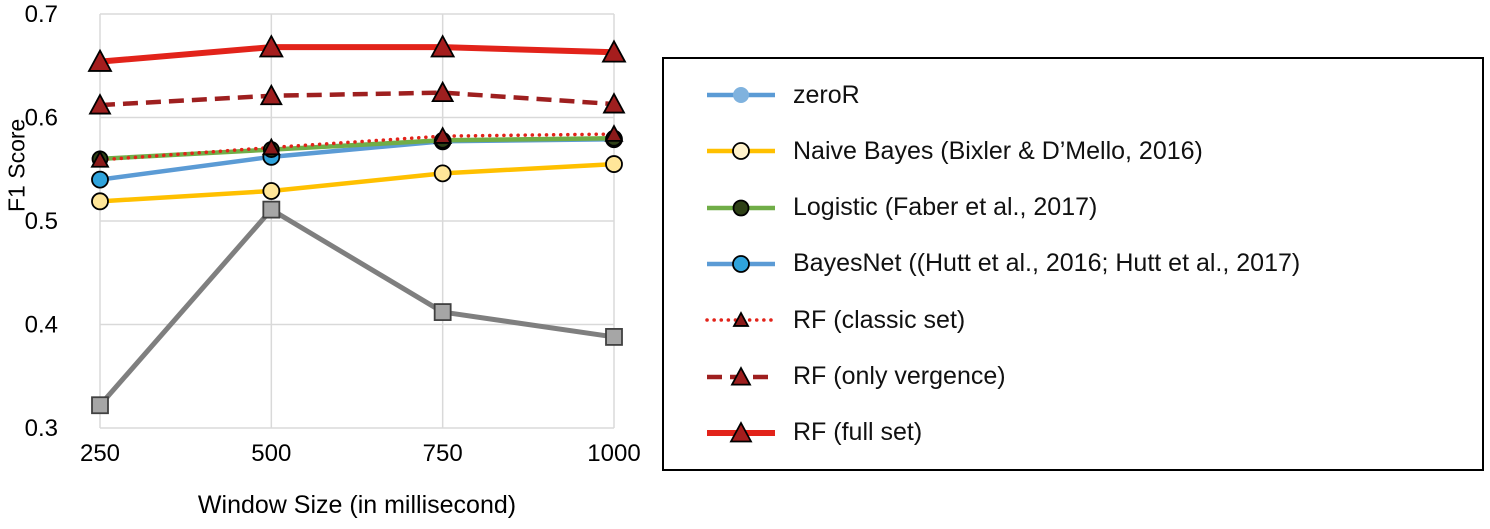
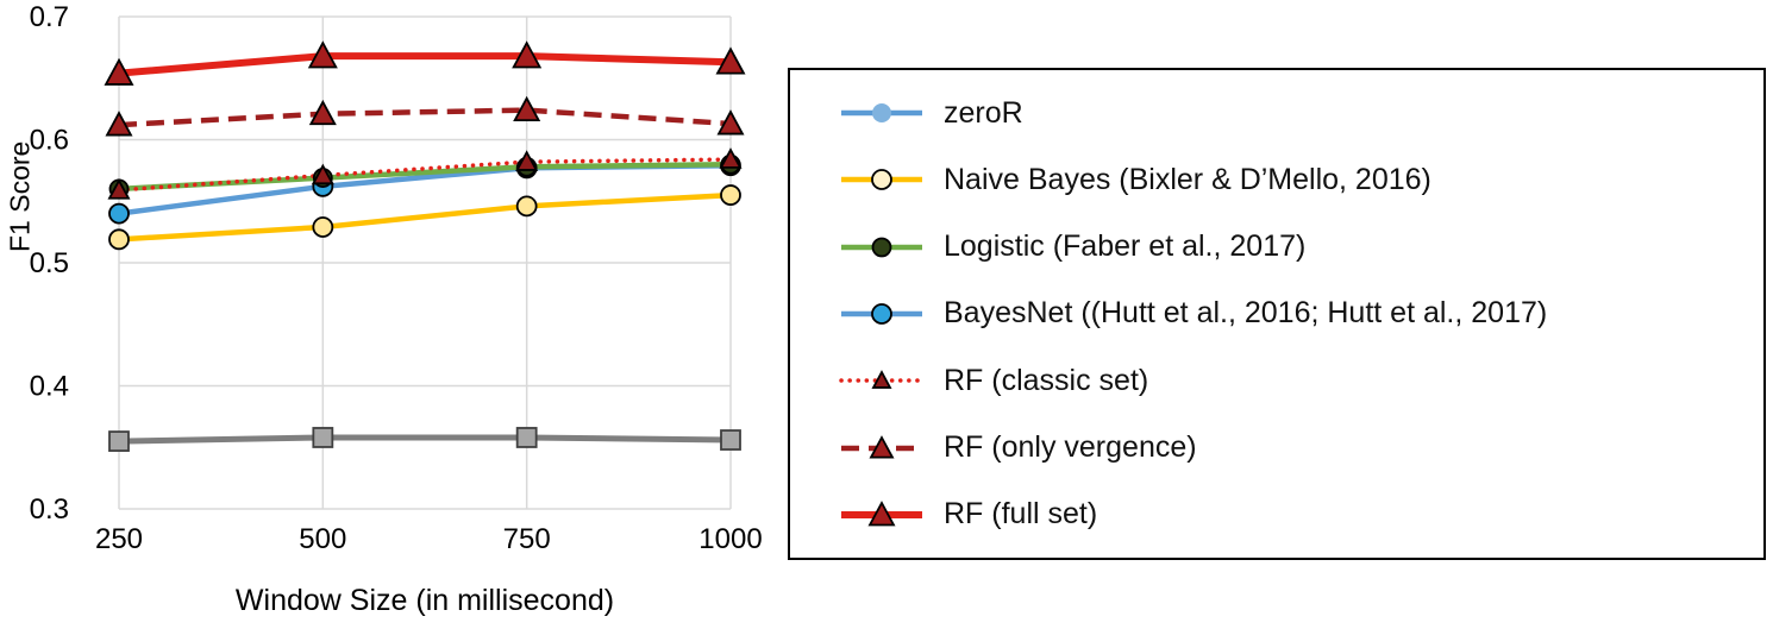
zeroR/250: 0.322 -> 0.355
zeroR/500: 0.511 -> 0.358
zeroR/750: 0.412 -> 0.358
zeroR/1000: 0.388 -> 0.356
